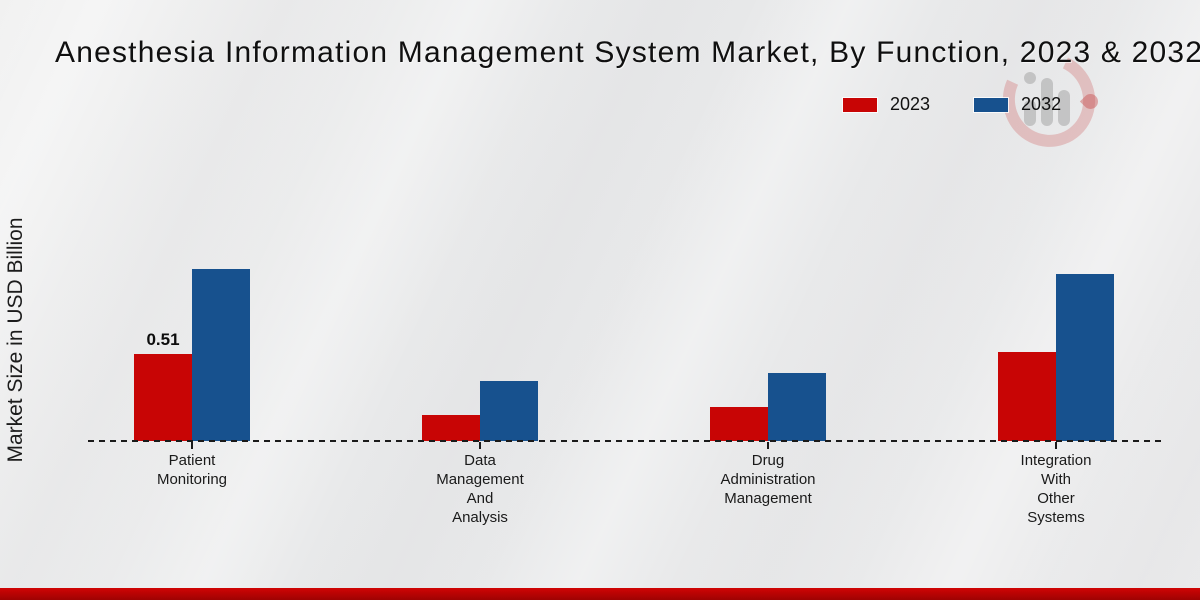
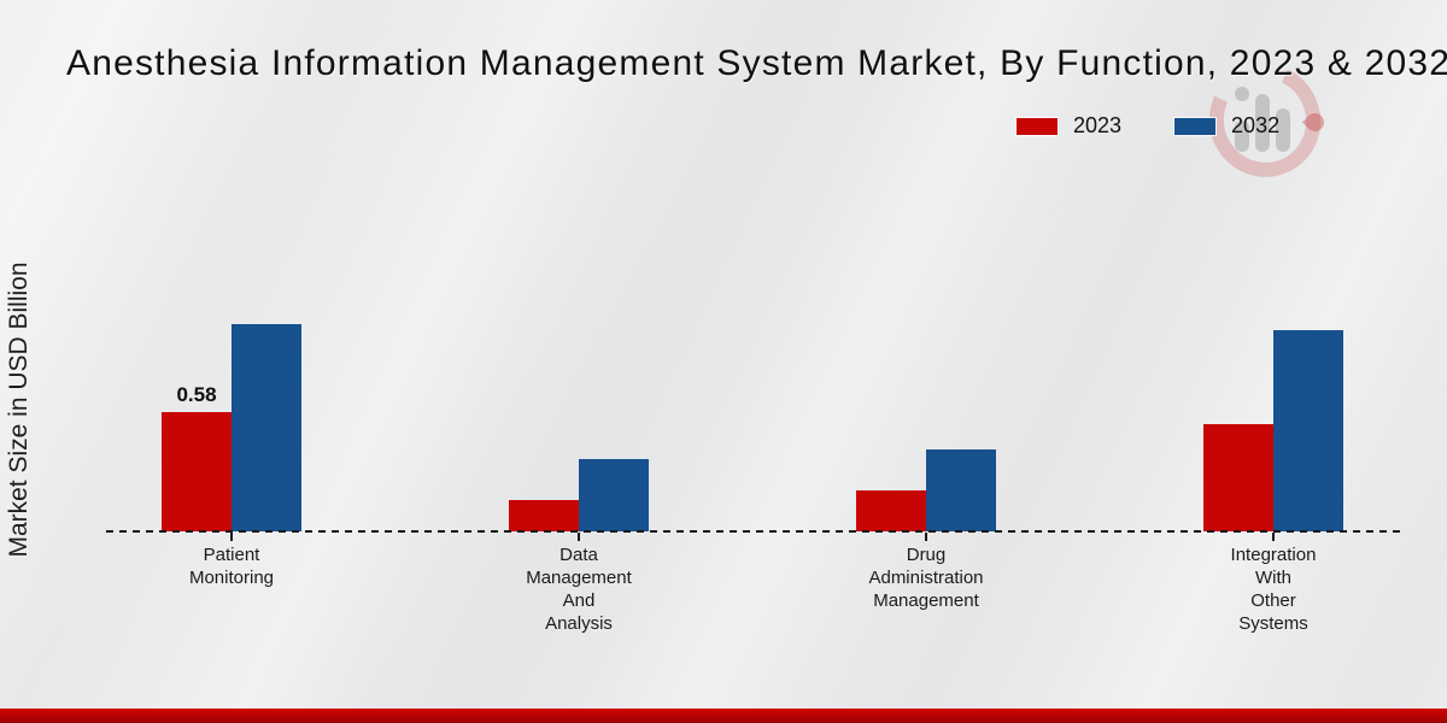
2023/Patient Monitoring: 0.51 -> 0.58
